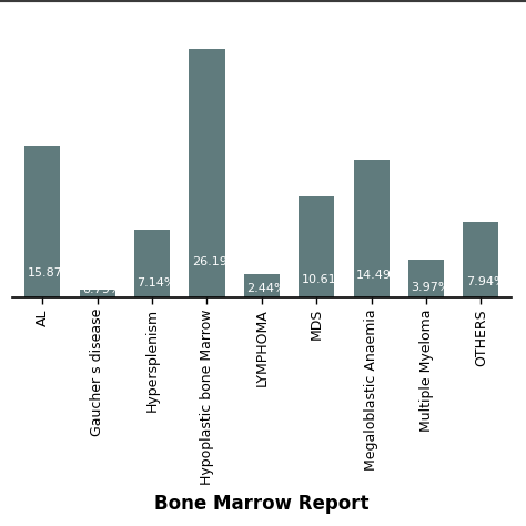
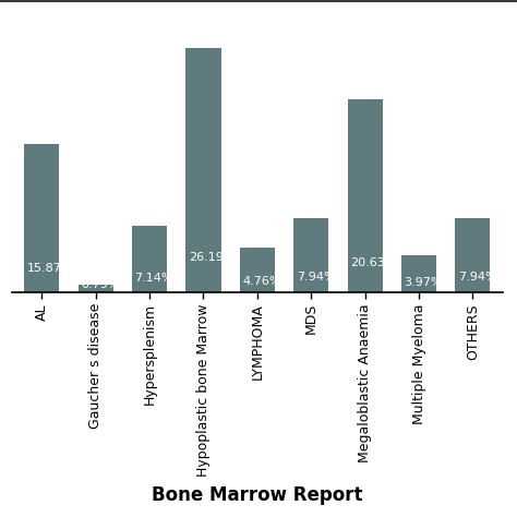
LYMPHOMA: 2.44% -> 4.76%
MDS: 10.61% -> 7.94%
Megaloblastic Anaemia: 14.49% -> 20.63%
